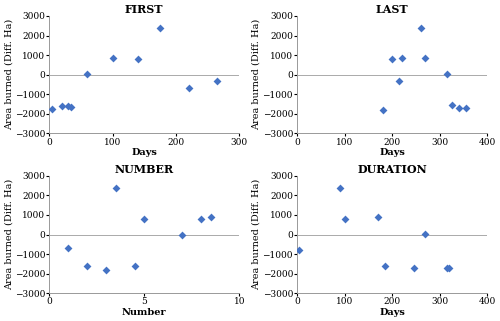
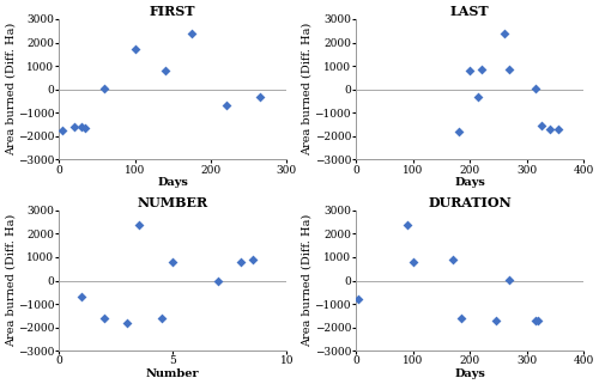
FIRST/100: 900 -> 1700
